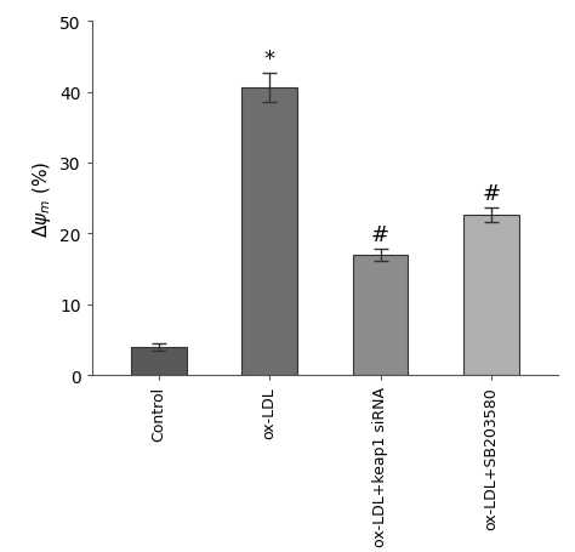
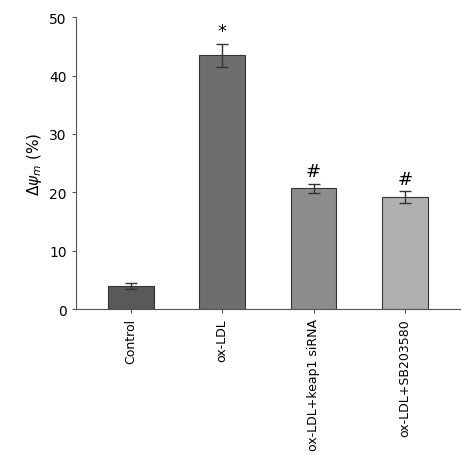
ox-LDL: 40.6 -> 43.5
ox-LDL+keap1 siRNA: 17.0 -> 20.7
ox-LDL+SB203580: 22.6 -> 19.2
